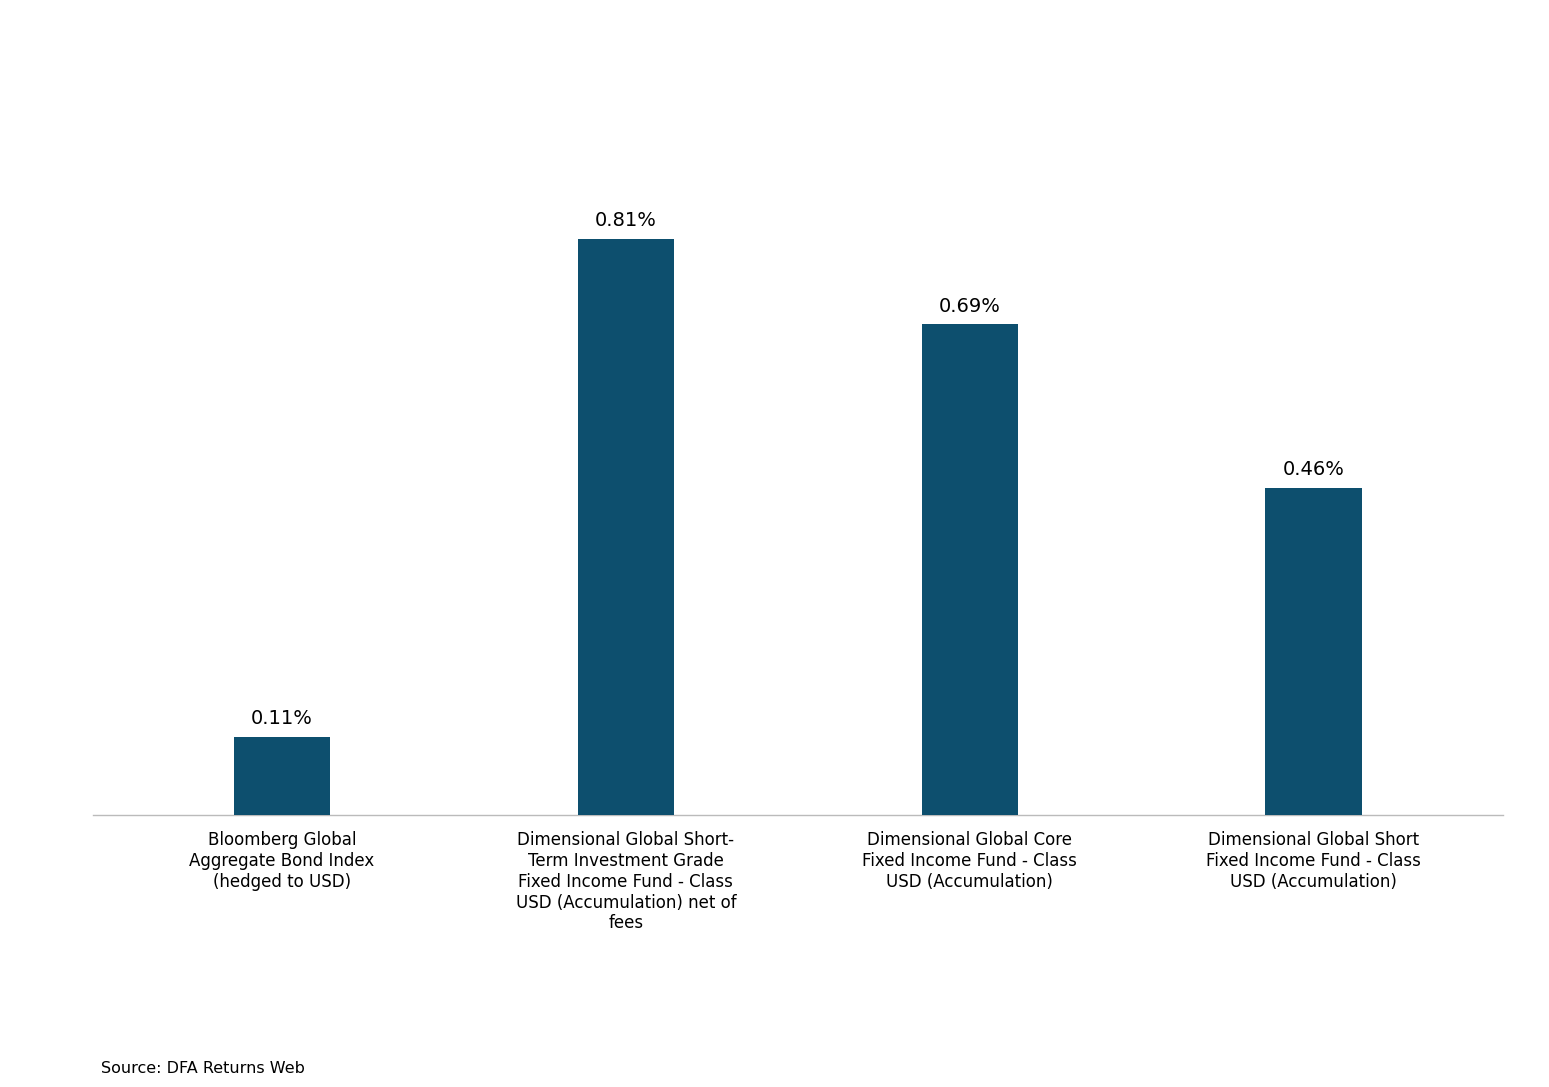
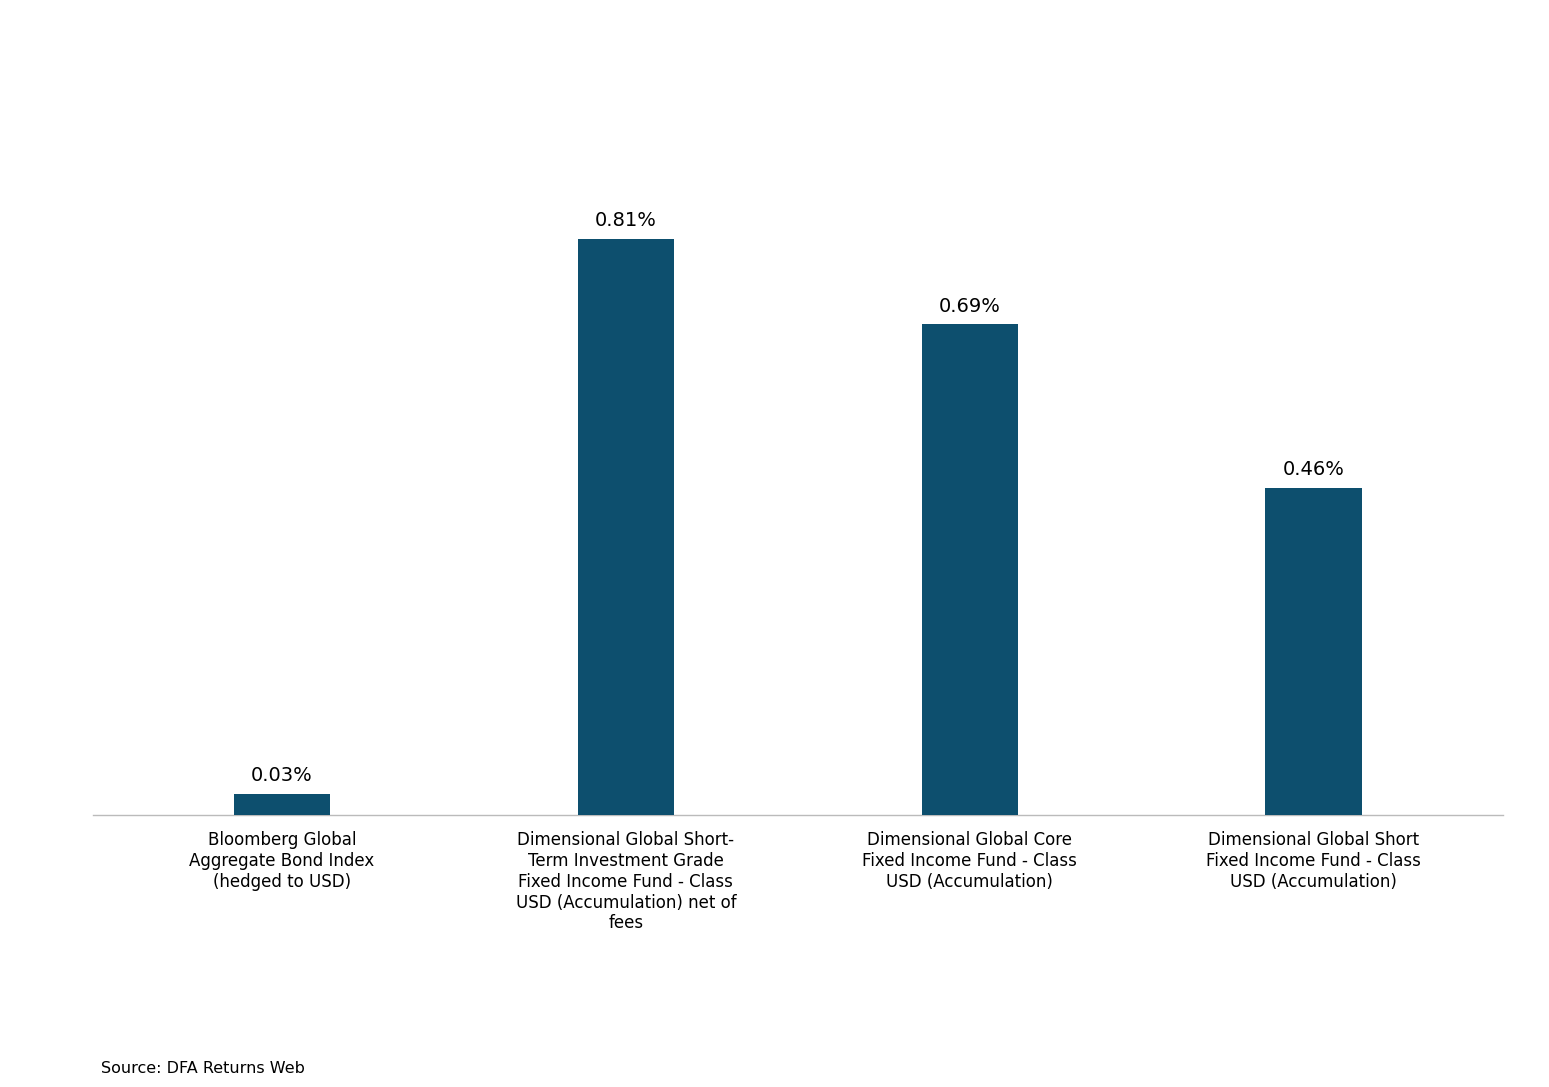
Bloomberg Global Aggregate Bond Index (hedged to USD): 0.11% -> 0.03%
